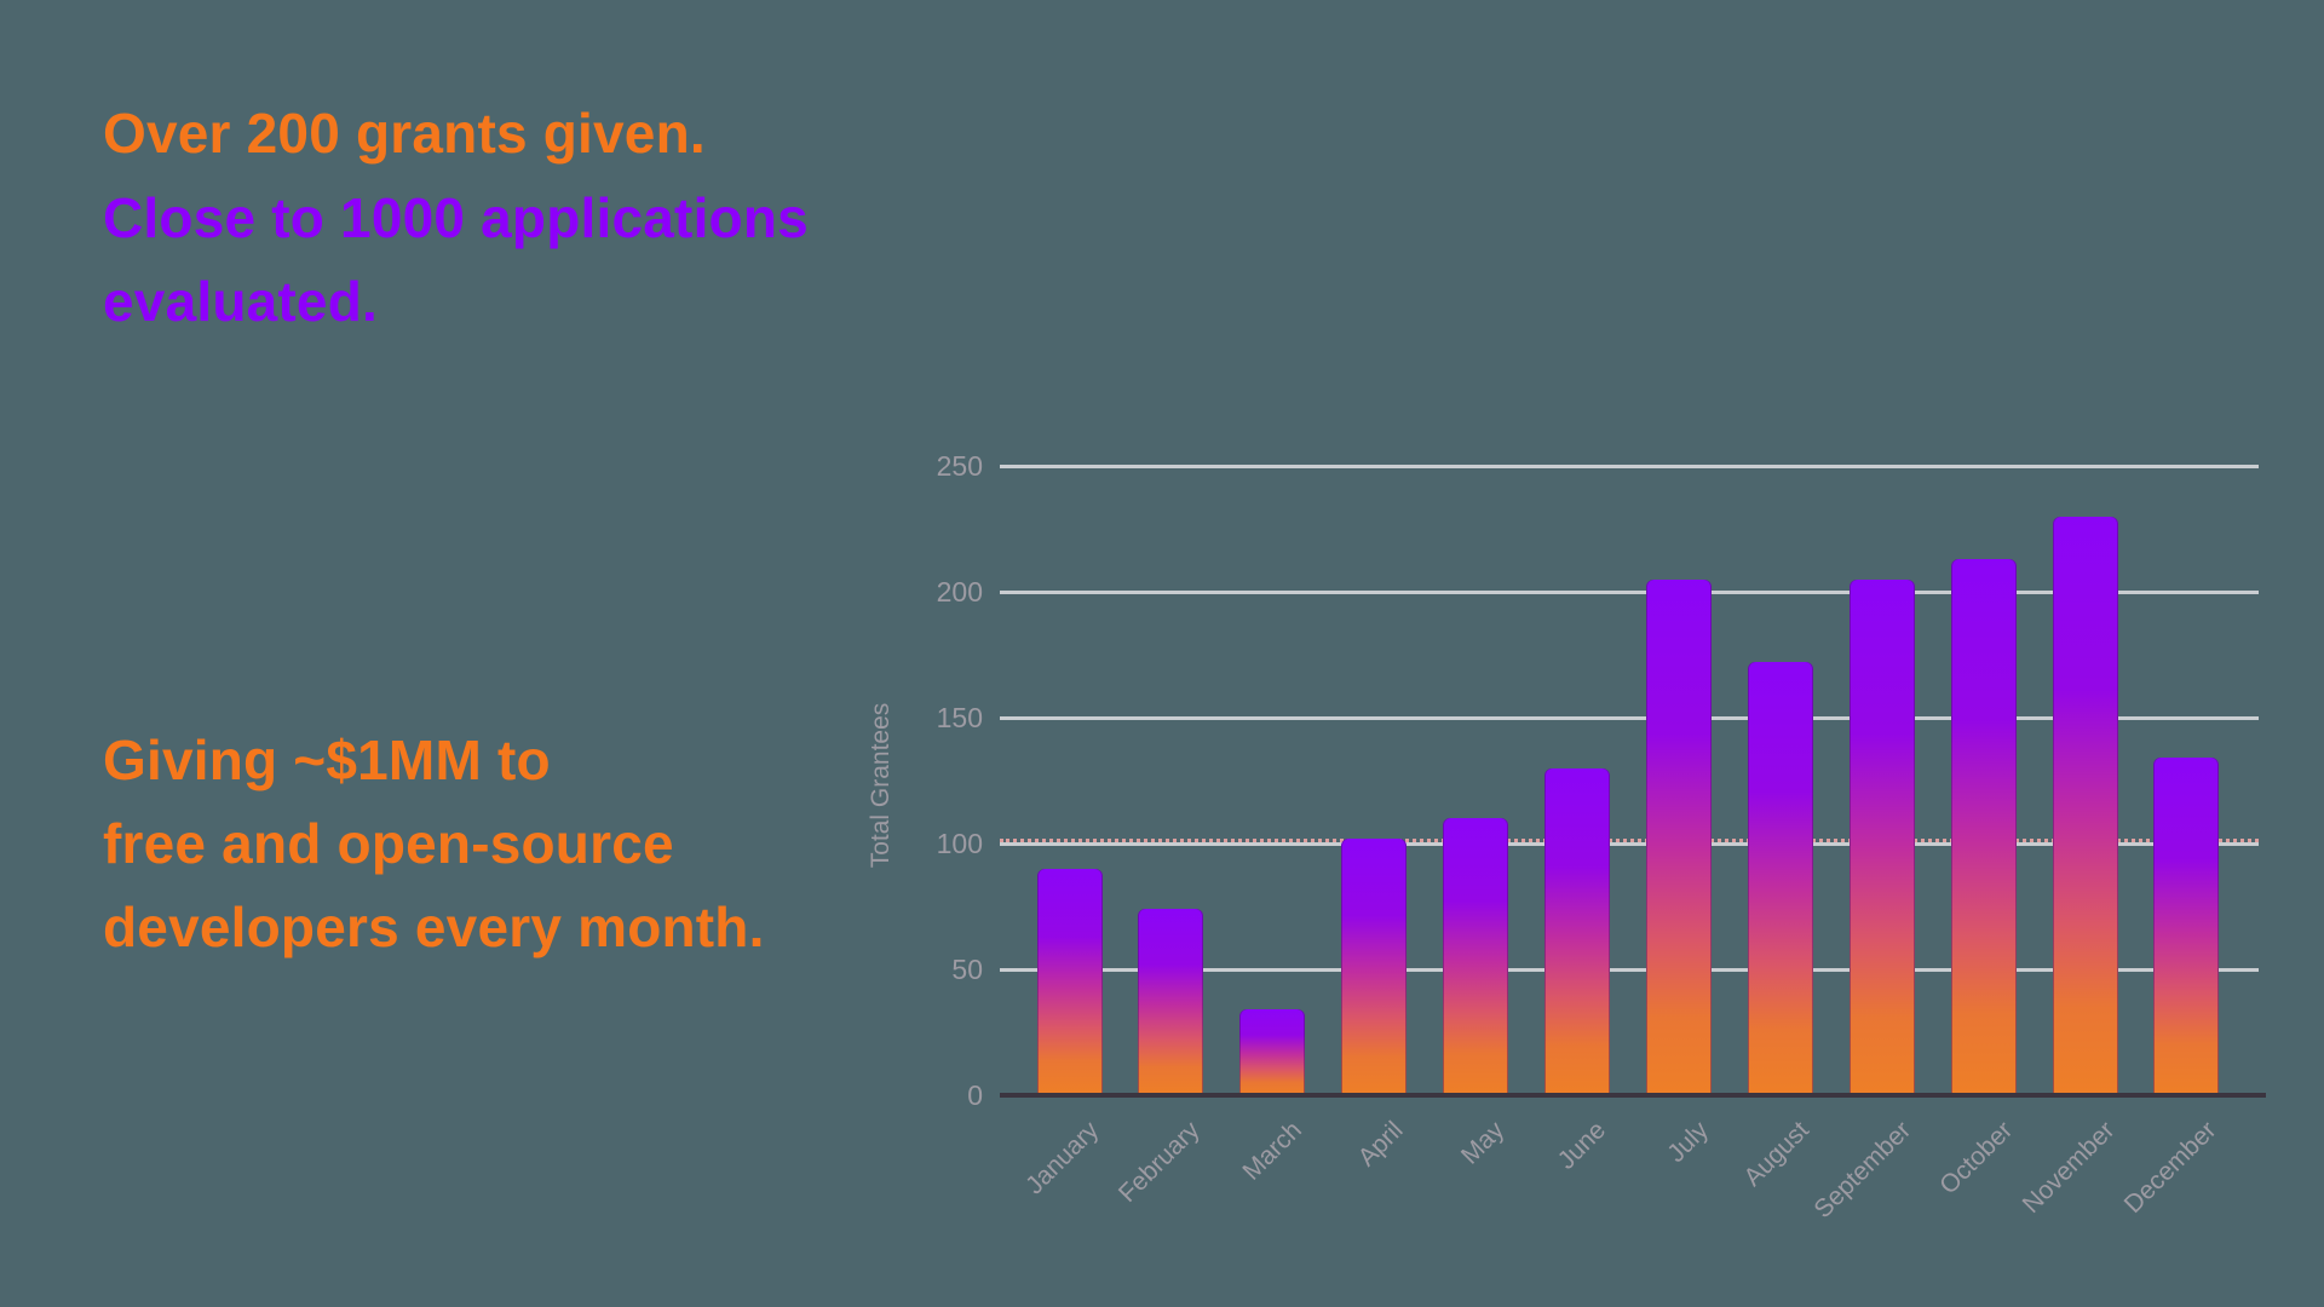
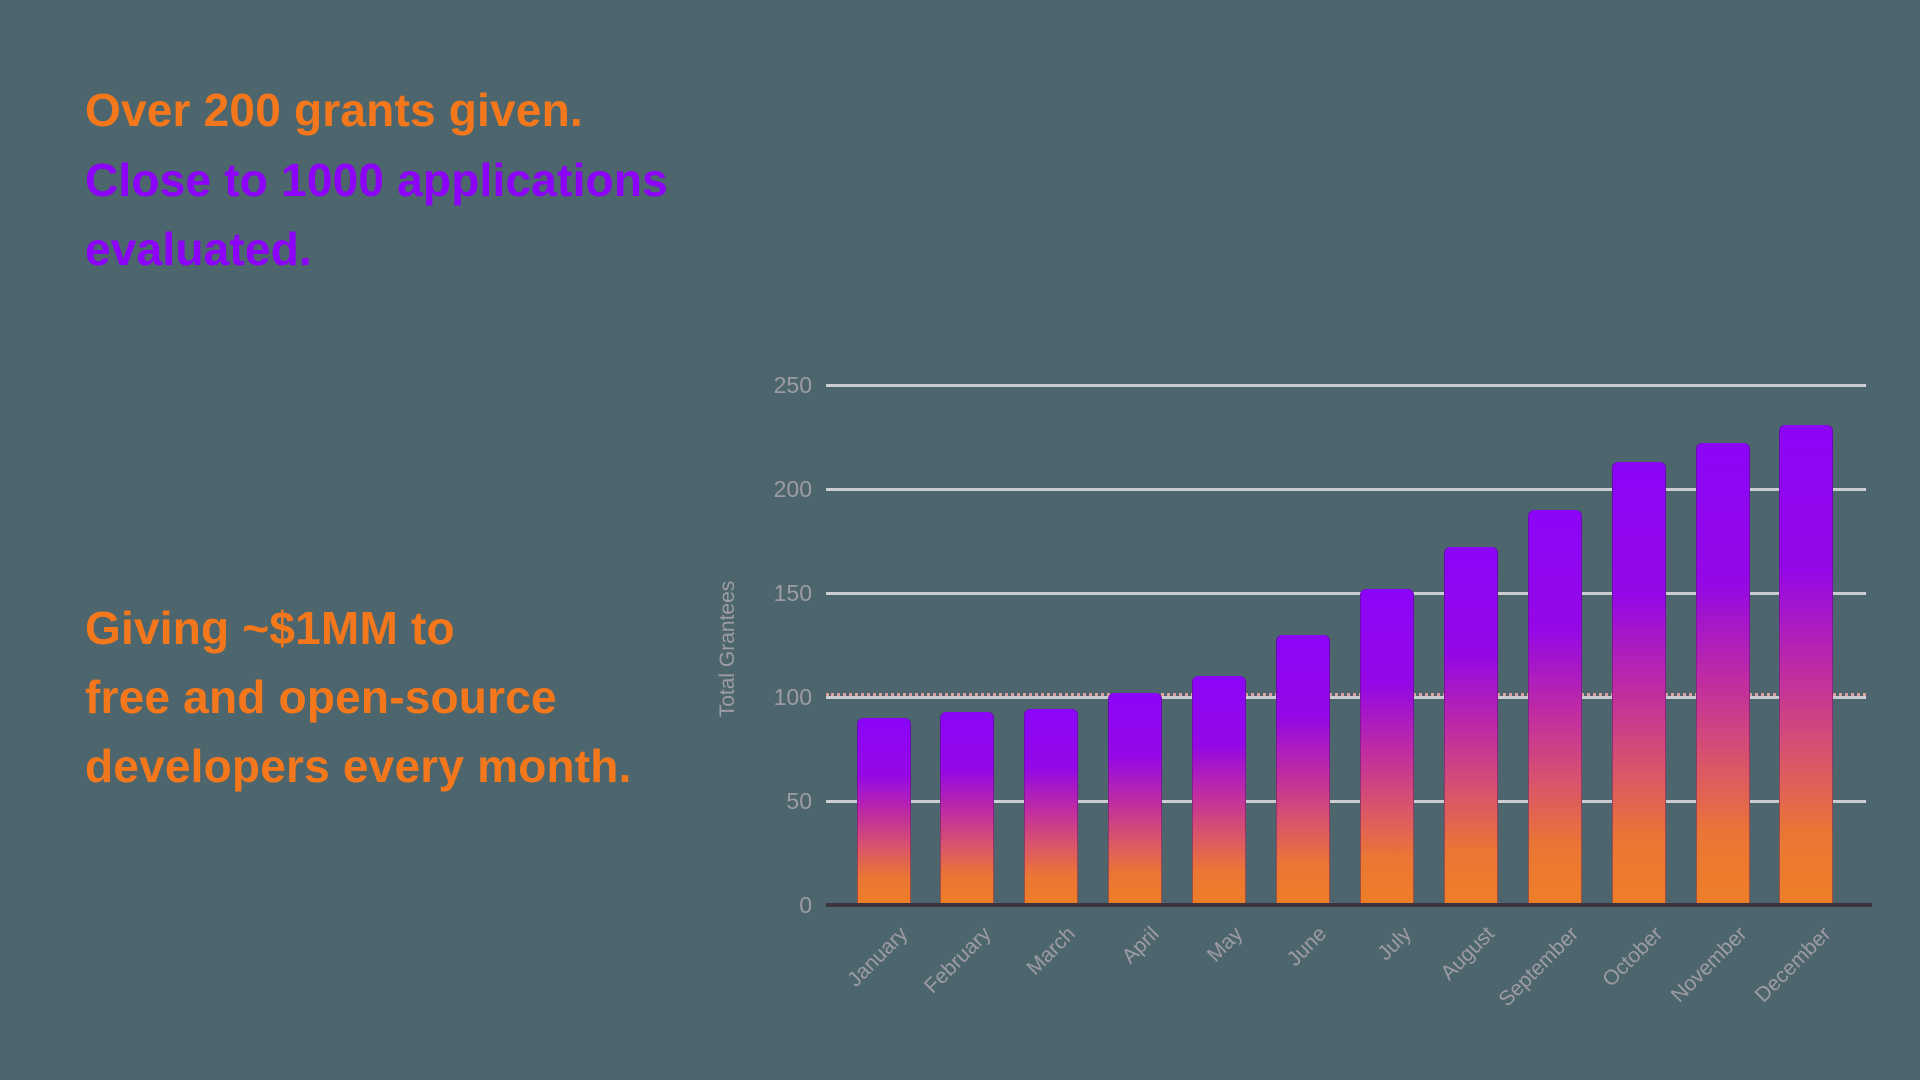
February: 74 -> 93
March: 34 -> 94
July: 205 -> 152
September: 205 -> 190
November: 230 -> 222
December: 134 -> 231
